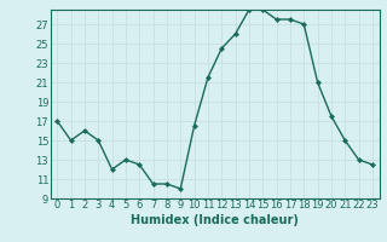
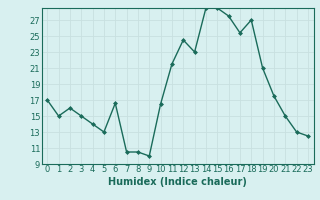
4: 12.0 -> 14.0
6: 12.5 -> 16.6
13: 26.0 -> 23.0
17: 27.5 -> 25.4
